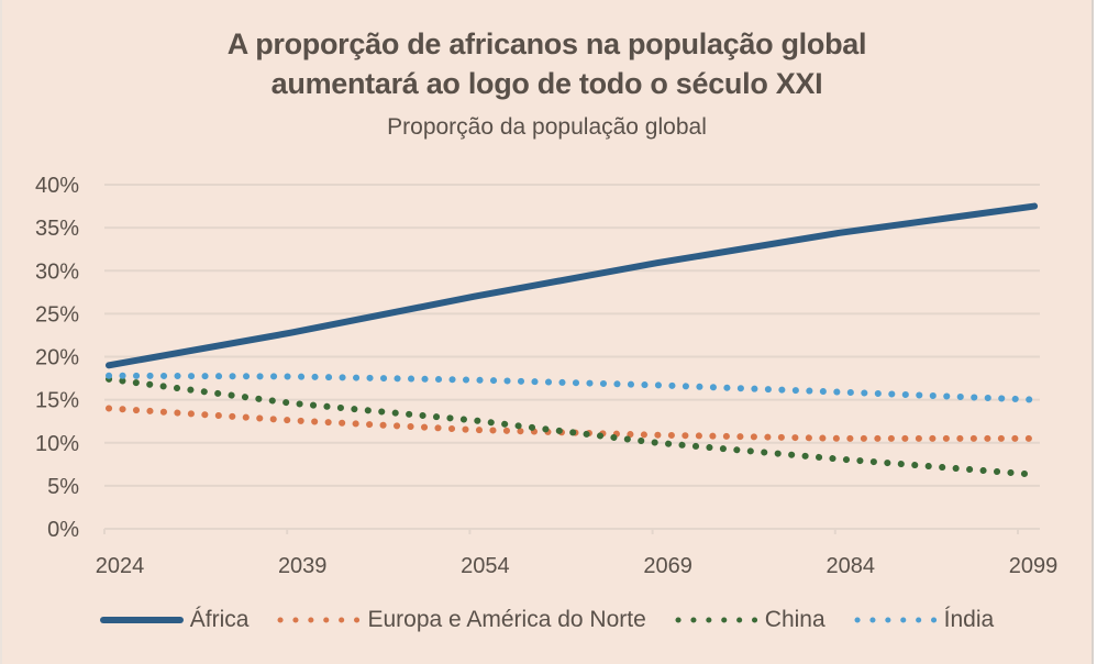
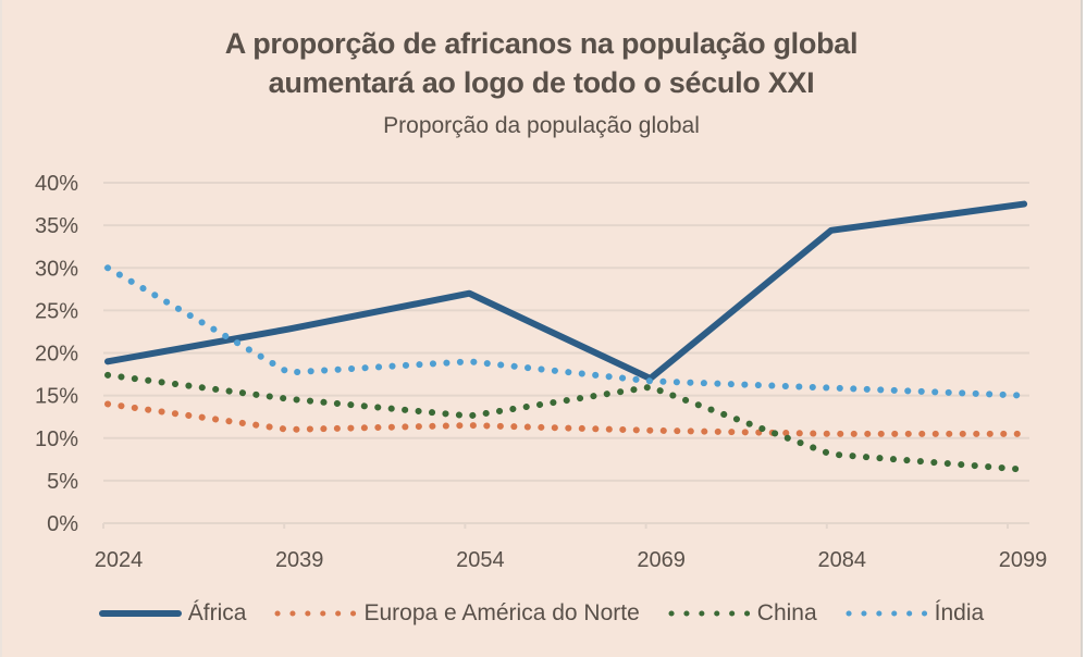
Índia/2024: 18% -> 30%
Europa e América do Norte/2039: 13% -> 11%
Índia/2054: 17% -> 19%
África/2069: 31% -> 17%
China/2069: 10% -> 16%
